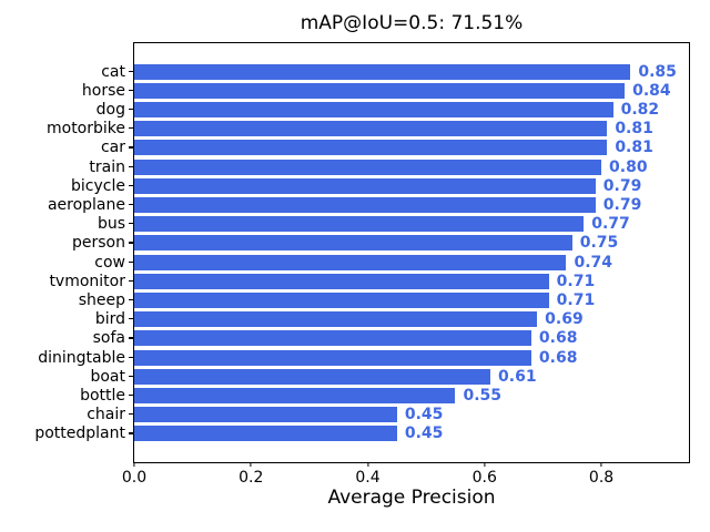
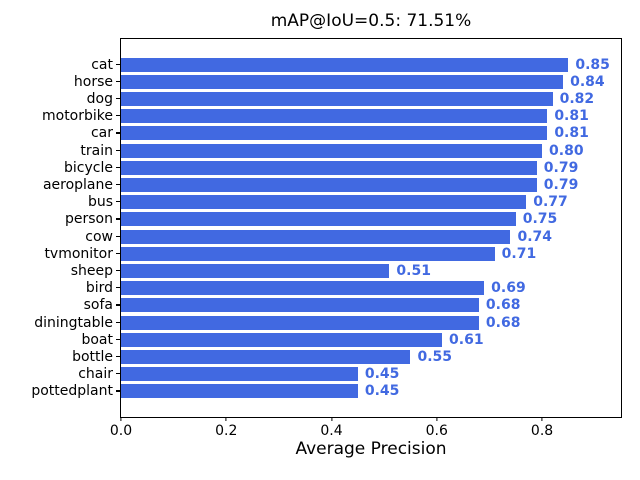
sheep: 0.71 -> 0.51
